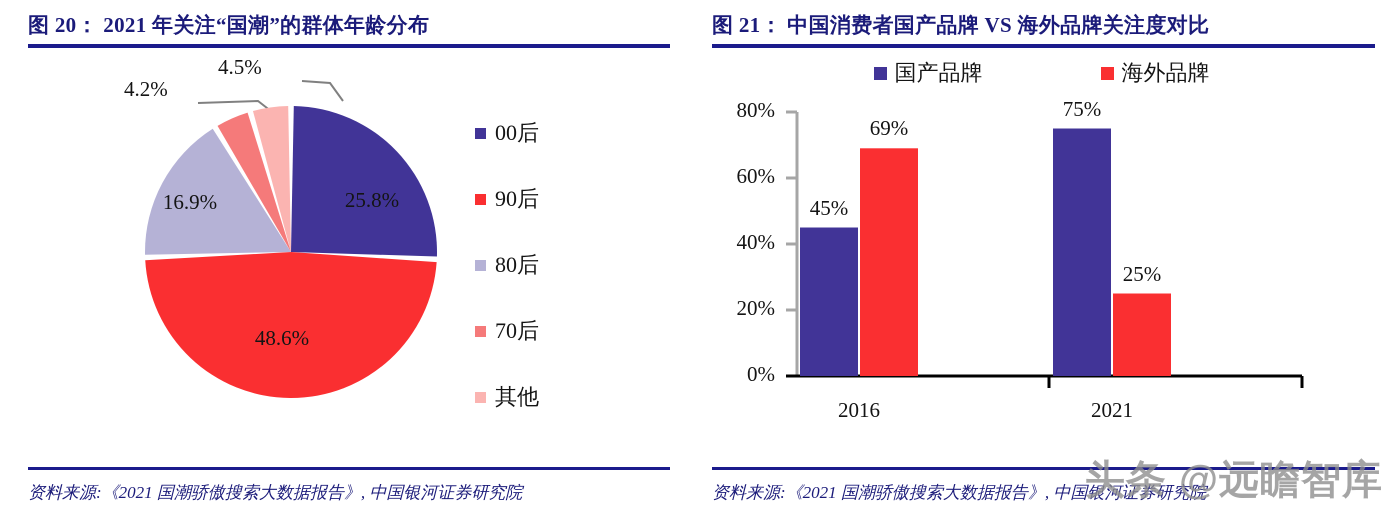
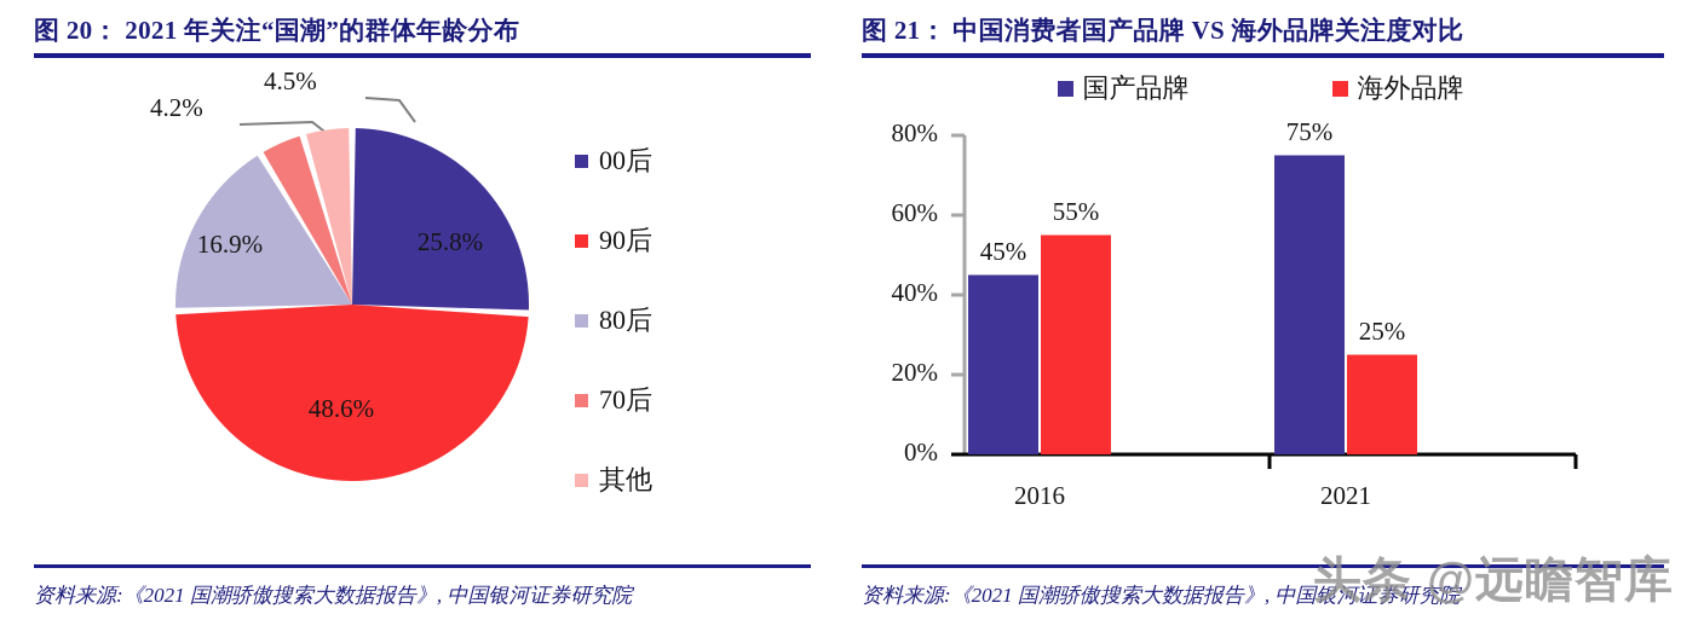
图 21： 中国消费者国产品牌 VS 海外品牌关注度对比/海外品牌/2016: 69% -> 55%
